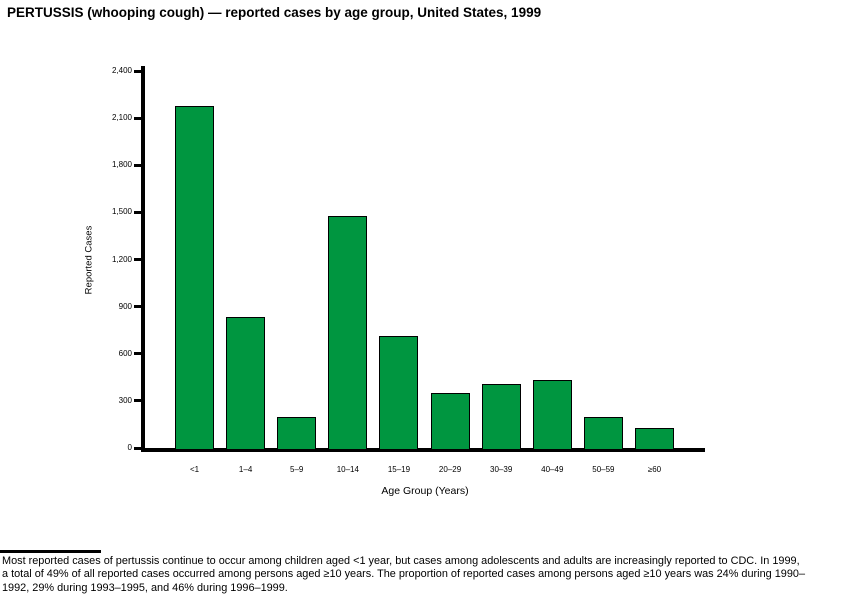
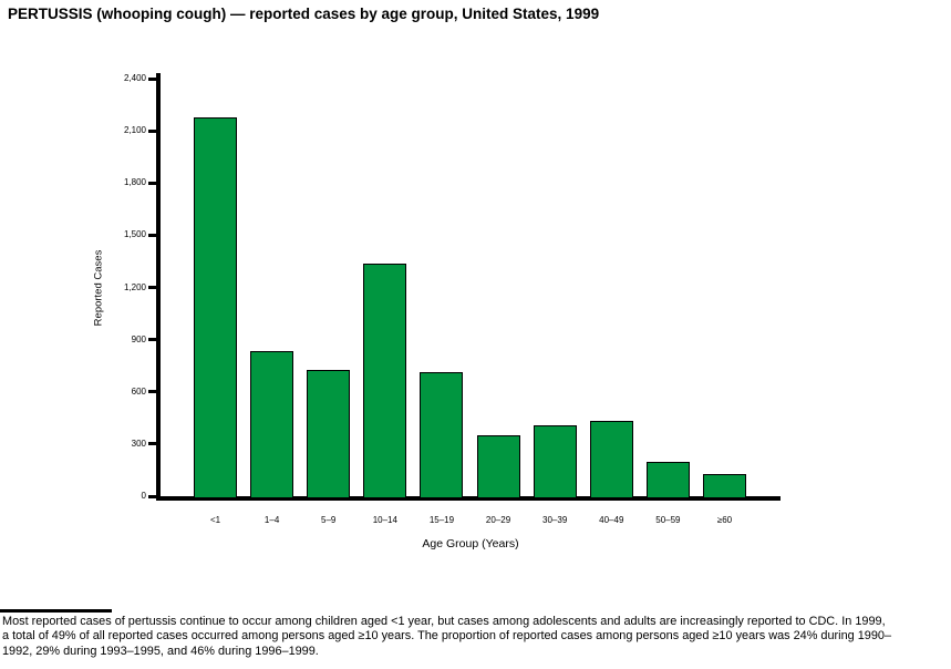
5–9: 200 -> 720
10–14: 1480 -> 1340
